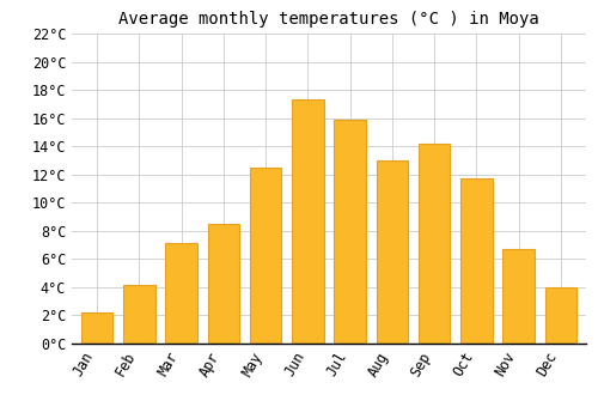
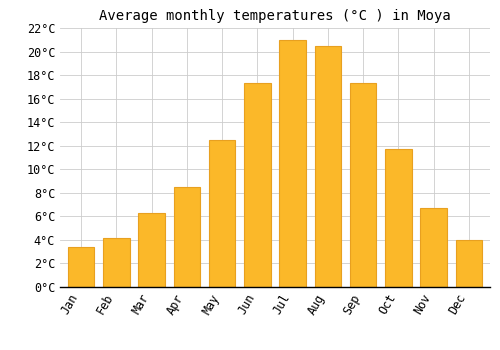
Jan: 2.2°C -> 3.4°C
Mar: 7.1°C -> 6.3°C
Jul: 15.9°C -> 21.0°C
Aug: 13.0°C -> 20.5°C
Sep: 14.2°C -> 17.3°C
